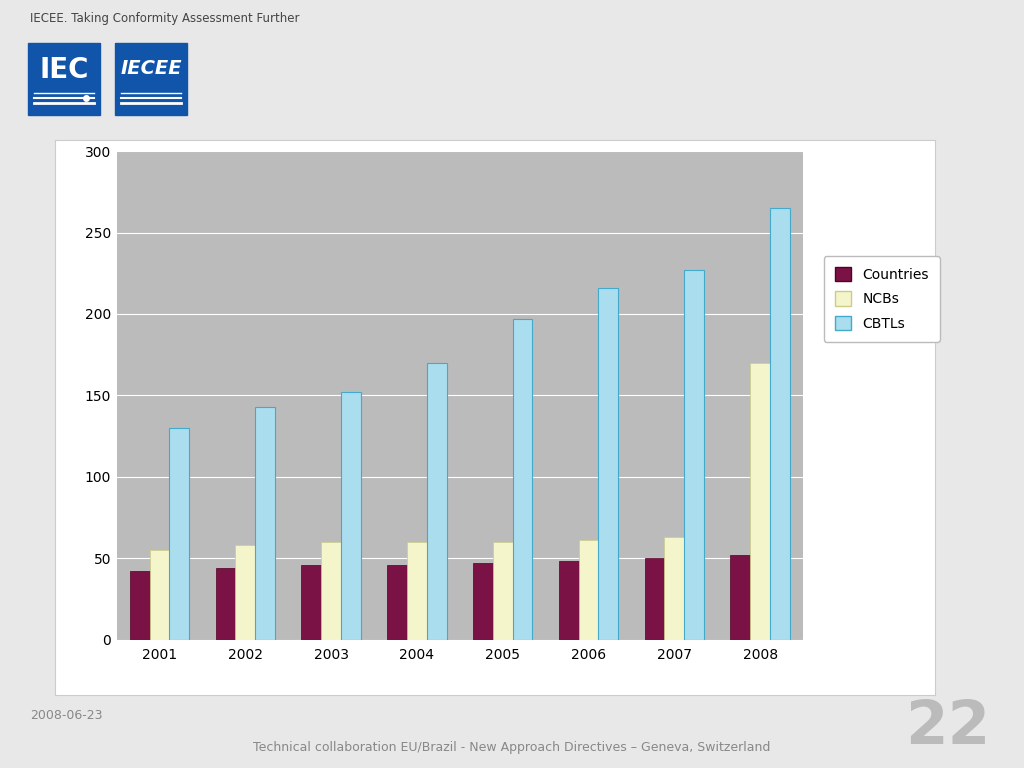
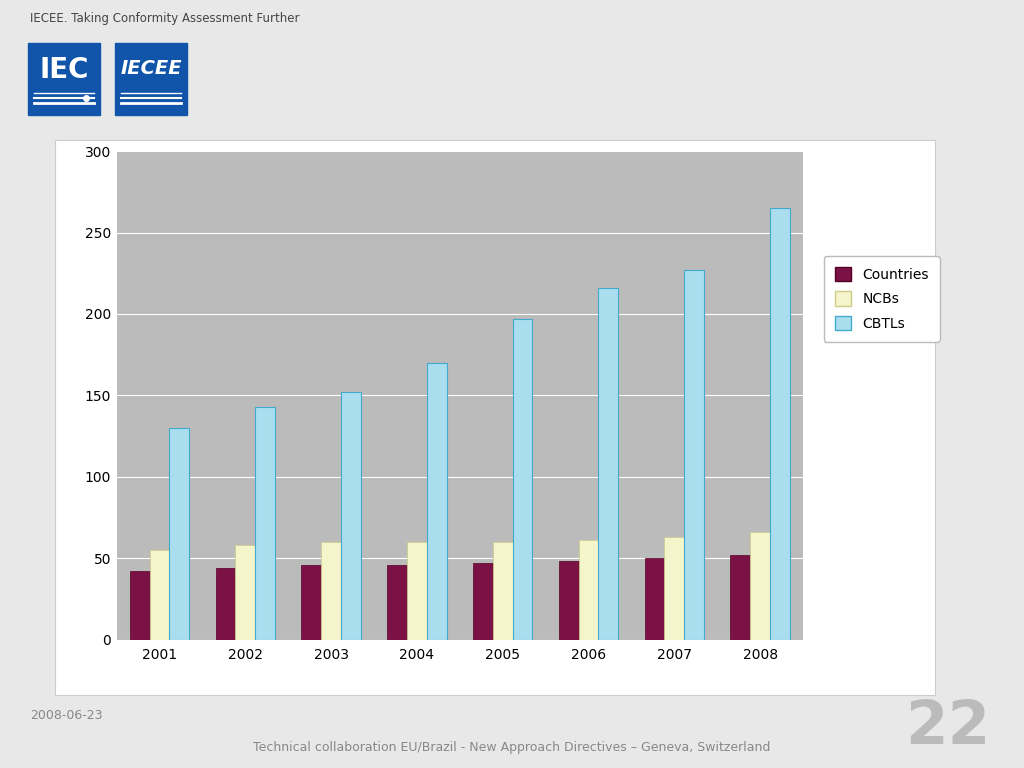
NCBs/2008: 170 -> 66
